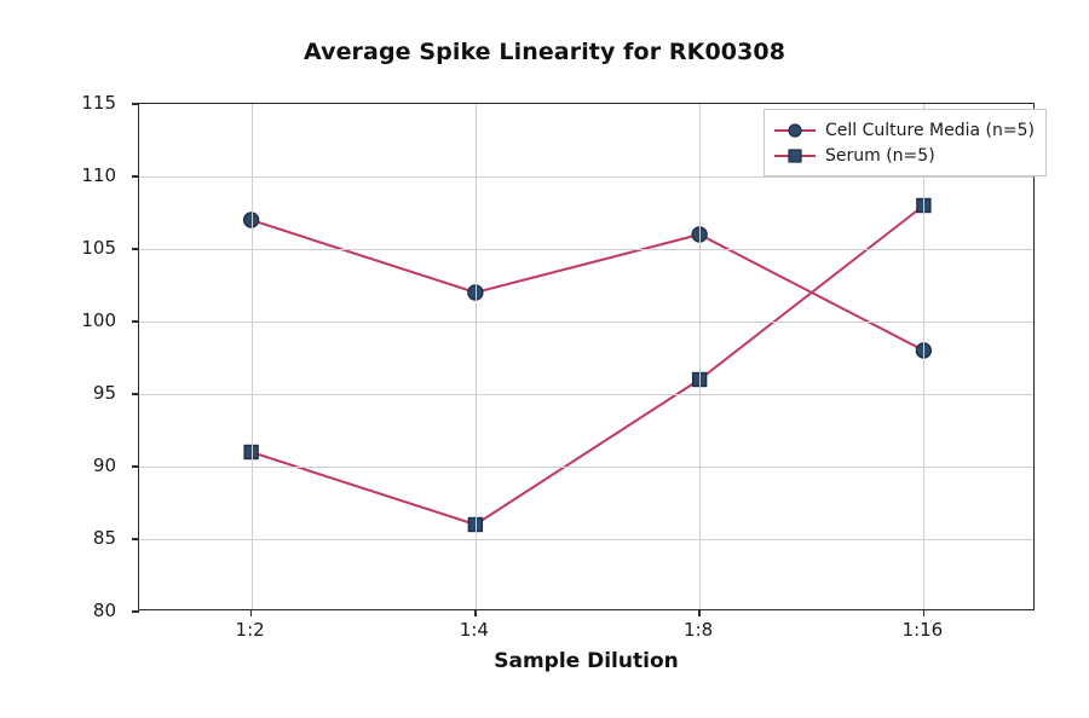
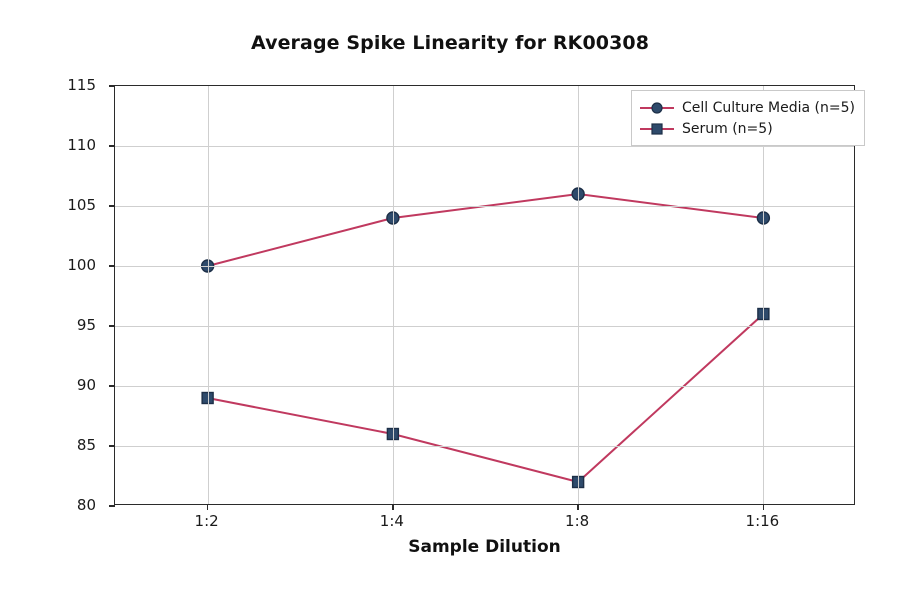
Cell Culture Media (n=5)/1:2: 107 -> 100
Serum (n=5)/1:2: 91 -> 89
Cell Culture Media (n=5)/1:4: 102 -> 104
Serum (n=5)/1:8: 96 -> 82
Cell Culture Media (n=5)/1:16: 98 -> 104
Serum (n=5)/1:16: 108 -> 96
